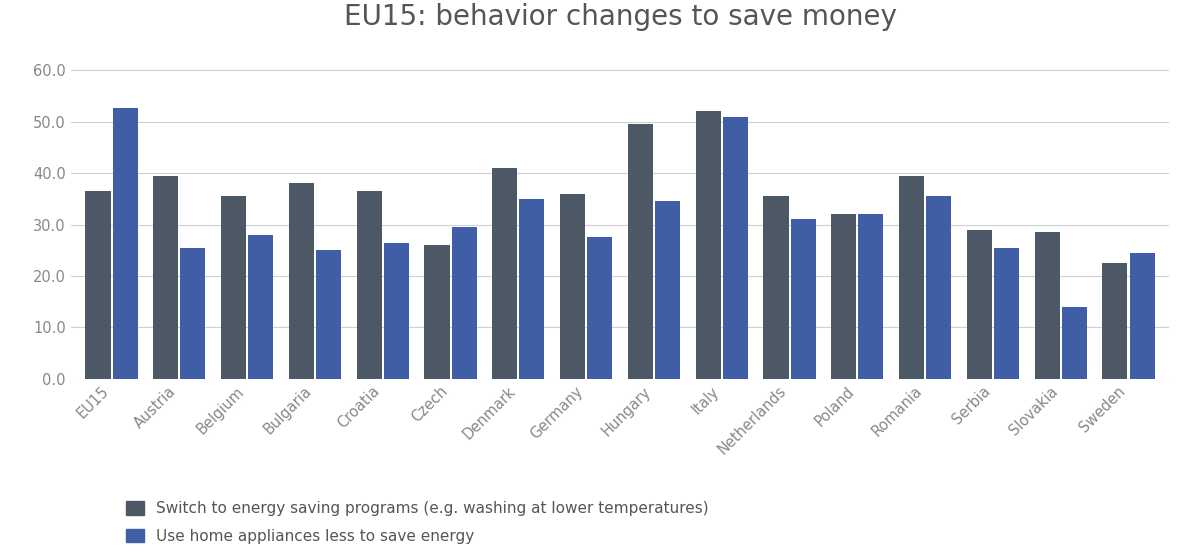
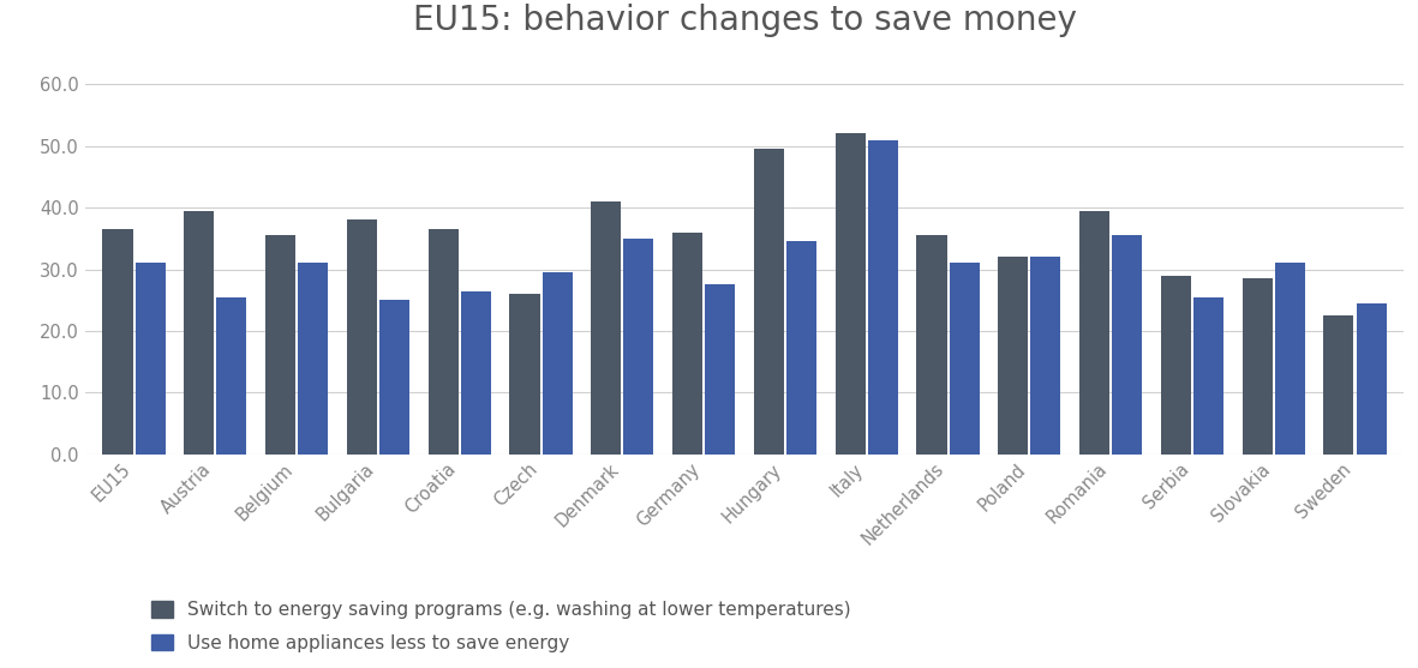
Use home appliances less to save energy/EU15: 52.6 -> 31.0
Use home appliances less to save energy/Belgium: 28.0 -> 31.0
Use home appliances less to save energy/Slovakia: 14.0 -> 31.0
